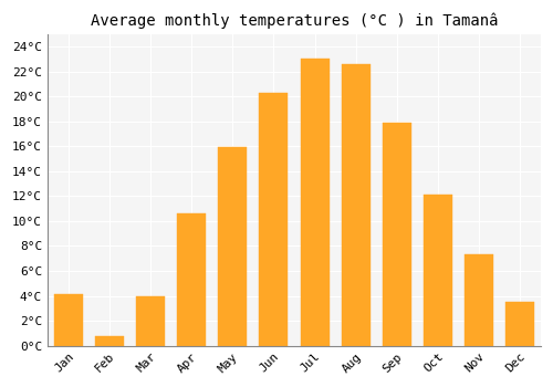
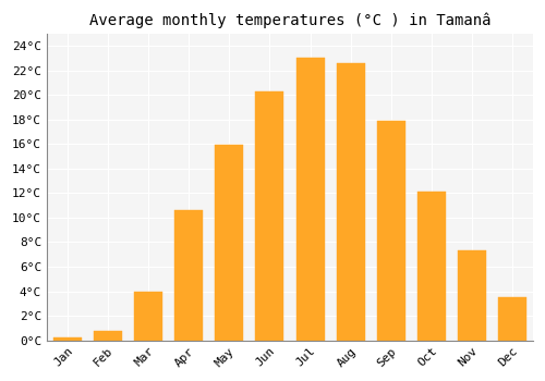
Jan: 4.1°C -> 0.2°C
